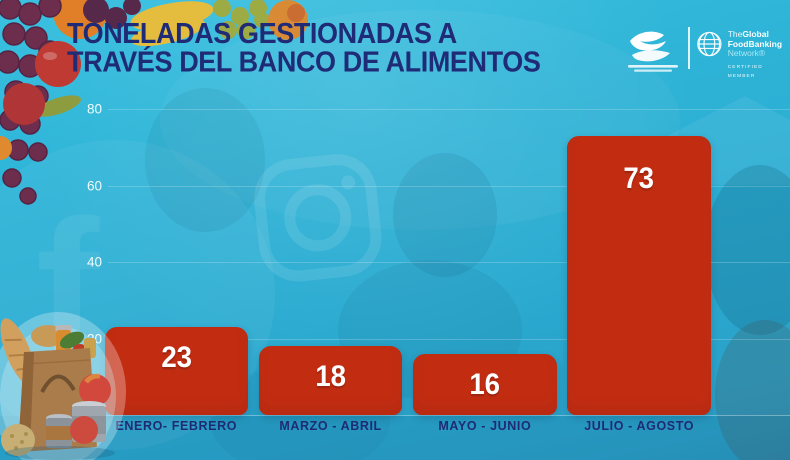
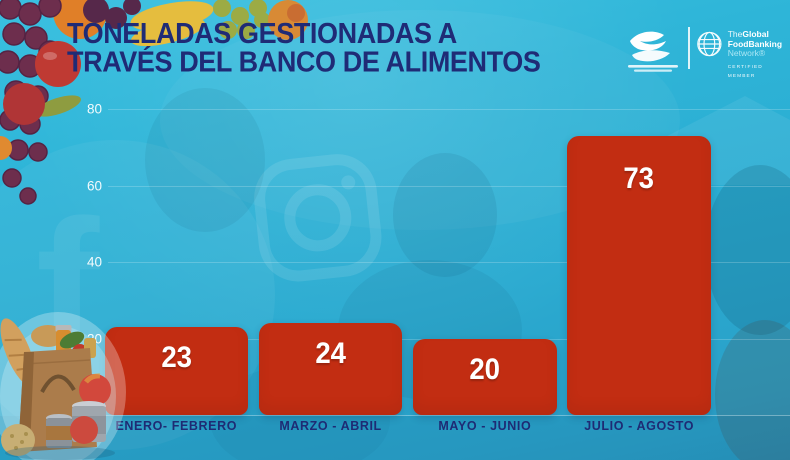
MARZO - ABRIL: 18 -> 24
MAYO - JUNIO: 16 -> 20
